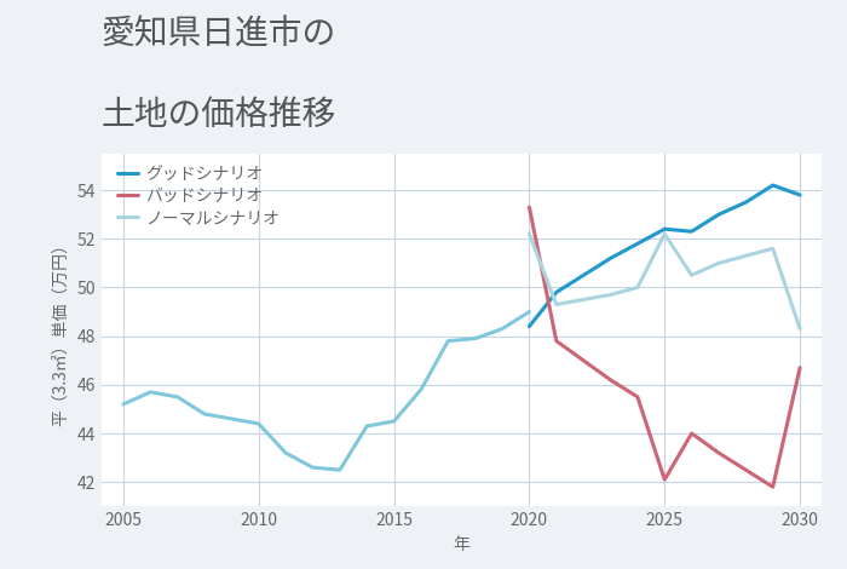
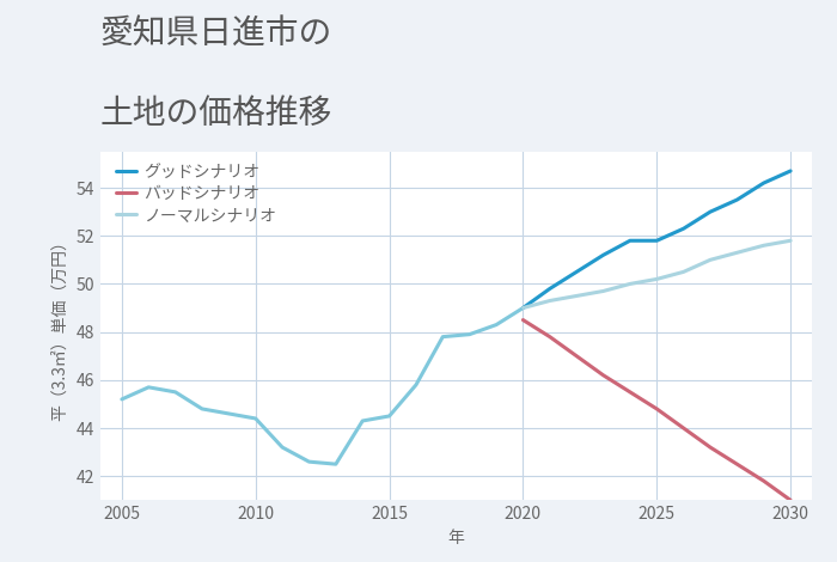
グッドシナリオ/2020: 48.4 -> 49.0
バッドシナリオ/2020: 53.3 -> 48.5
ノーマルシナリオ/2020: 52.2 -> 49.0
グッドシナリオ/2025: 52.4 -> 51.8
バッドシナリオ/2025: 42.1 -> 44.8
ノーマルシナリオ/2025: 52.2 -> 50.2
グッドシナリオ/2030: 53.8 -> 54.7
バッドシナリオ/2030: 46.7 -> 41.0
ノーマルシナリオ/2030: 48.3 -> 51.8
